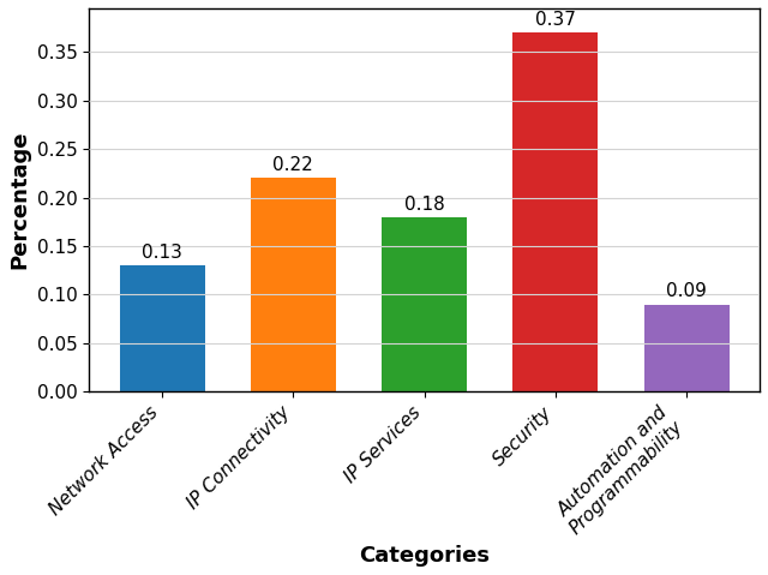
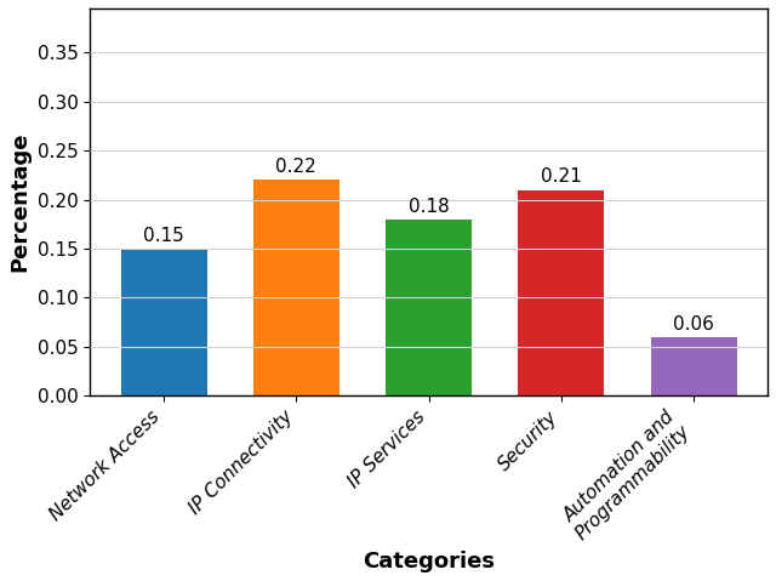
Network Access: 0.13 -> 0.15
Security: 0.37 -> 0.21
Automation and Programmability: 0.09 -> 0.06
